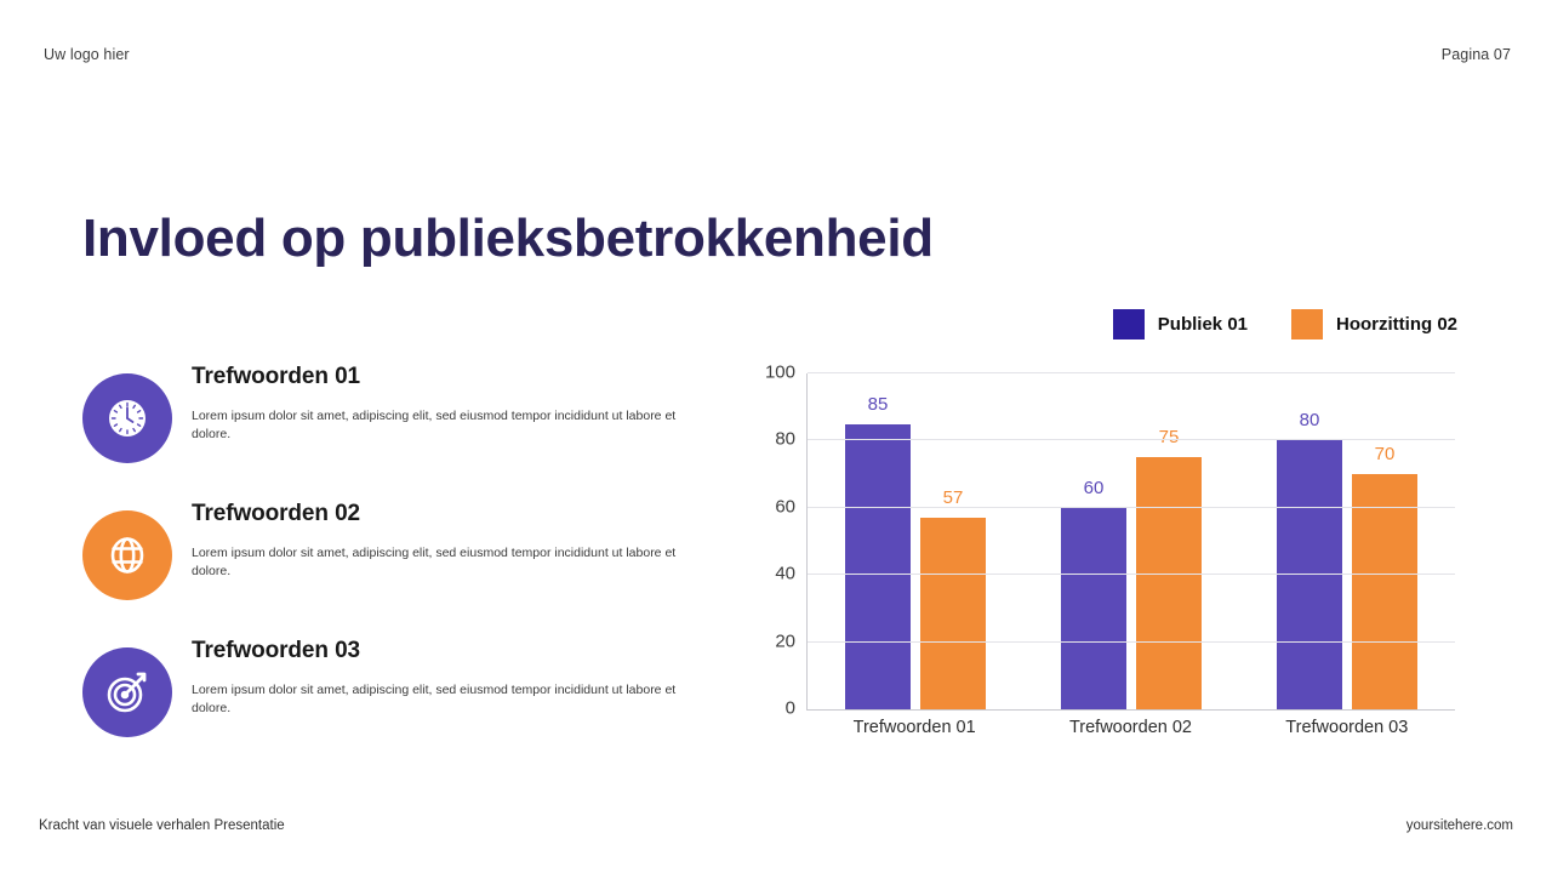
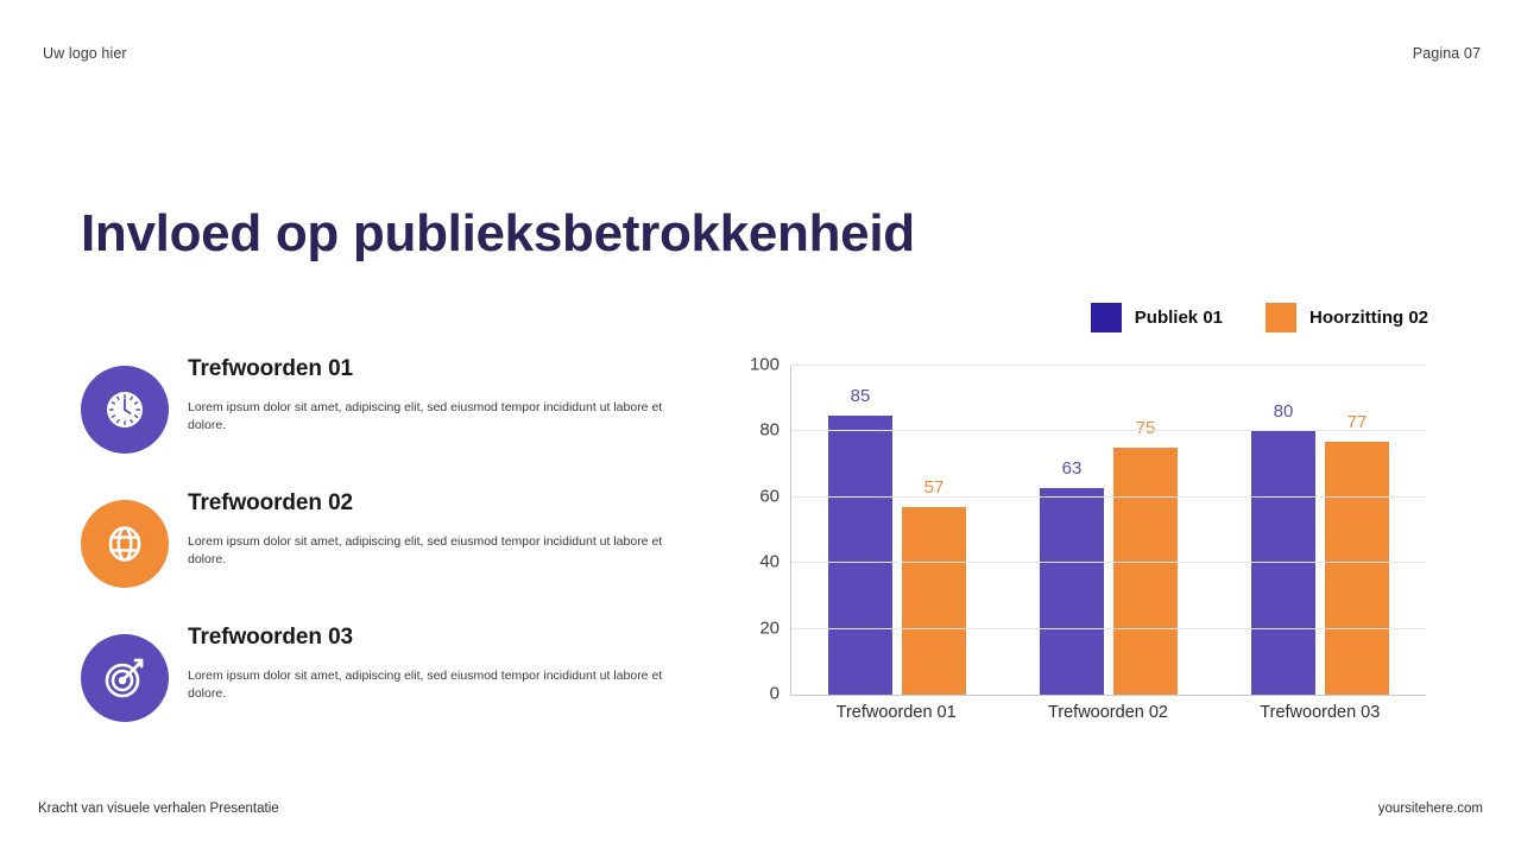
Publiek 01/Trefwoorden 02: 60 -> 63
Hoorzitting 02/Trefwoorden 03: 70 -> 77
